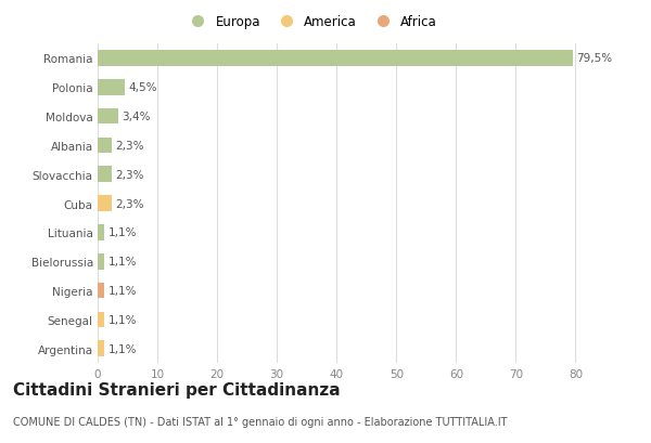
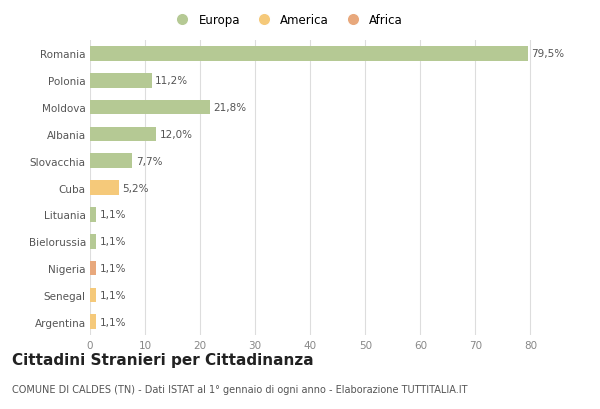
Polonia: 4,5% -> 11,2%
Moldova: 3,4% -> 21,8%
Albania: 2,3% -> 12,0%
Slovacchia: 2,3% -> 7,7%
Cuba: 2,3% -> 5,2%
